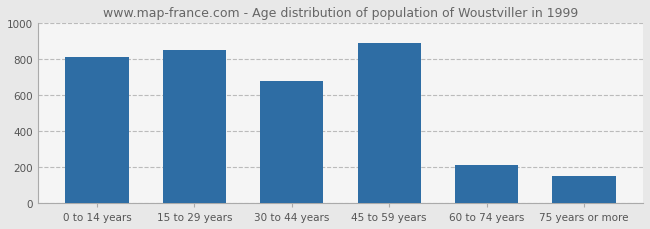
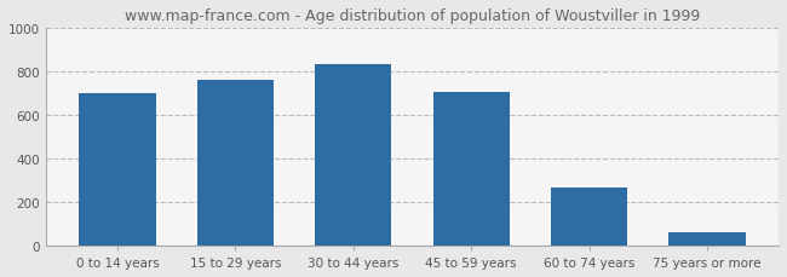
0 to 14 years: 810 -> 700
15 to 29 years: 850 -> 760
30 to 44 years: 680 -> 830
45 to 59 years: 890 -> 700
60 to 74 years: 210 -> 260
75 years or more: 150 -> 60
